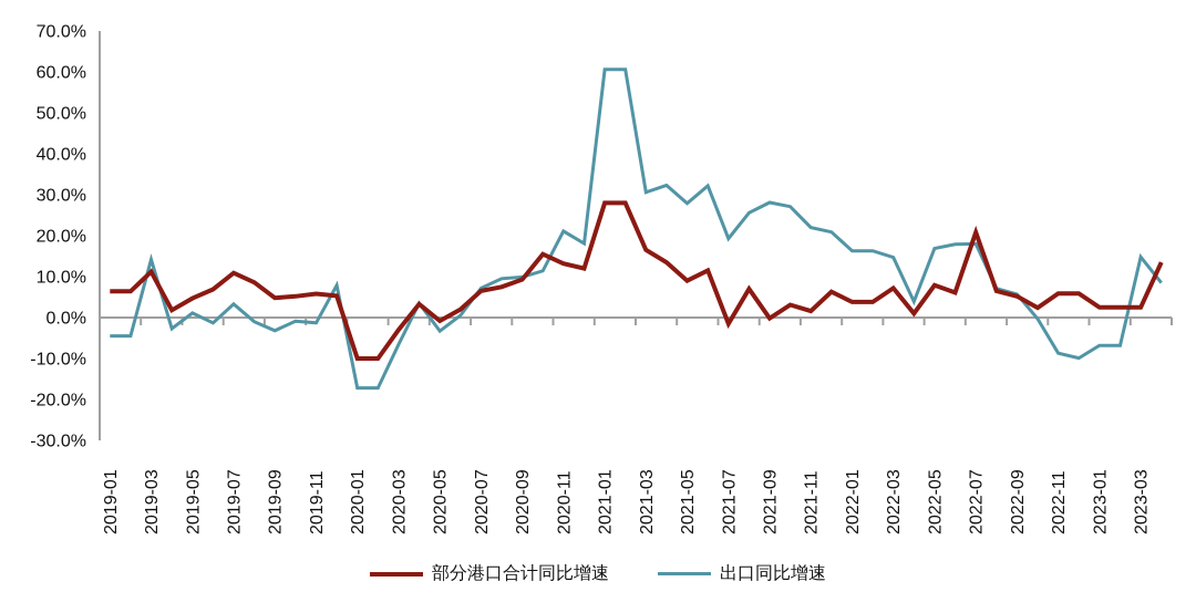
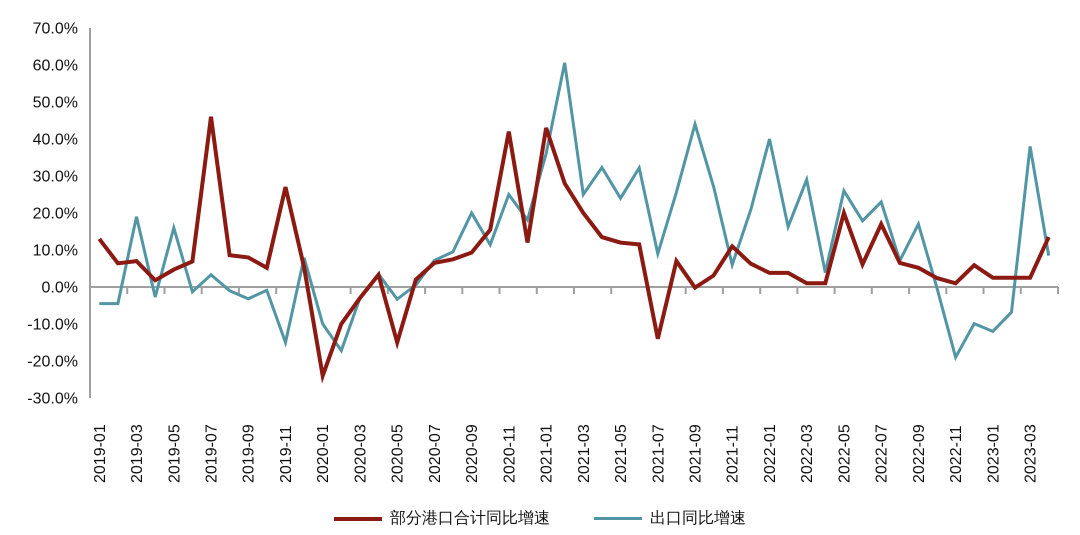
部分港口合计同比增速/2019-01: 6% -> 13%
部分港口合计同比增速/2019-03: 11% -> 7%
出口同比增速/2019-03: 14% -> 19%
出口同比增速/2019-05: 1% -> 16%
部分港口合计同比增速/2019-07: 11% -> 46%
部分港口合计同比增速/2019-09: 5% -> 8%
部分港口合计同比增速/2019-11: 6% -> 27%
出口同比增速/2019-11: -1% -> -15%
部分港口合计同比增速/2020-01: -10% -> -24%
出口同比增速/2020-01: -17% -> -10%
出口同比增速/2020-03: -7% -> -3%
部分港口合计同比增速/2020-05: -1% -> -15%
出口同比增速/2020-09: 10% -> 20%
部分港口合计同比增速/2020-11: 13% -> 42%
出口同比增速/2020-11: 21% -> 25%
部分港口合计同比增速/2021-01: 28% -> 43%
出口同比增速/2021-01: 61% -> 36%
部分港口合计同比增速/2021-03: 16% -> 20%
出口同比增速/2021-03: 31% -> 25%
部分港口合计同比增速/2021-05: 9% -> 12%
出口同比增速/2021-05: 28% -> 24%
部分港口合计同比增速/2021-07: -2% -> -14%
出口同比增速/2021-07: 19% -> 9%
出口同比增速/2021-09: 28% -> 44%
部分港口合计同比增速/2021-11: 2% -> 11%
出口同比增速/2021-11: 22% -> 6%
出口同比增速/2022-01: 16% -> 40%
部分港口合计同比增速/2022-03: 7% -> 1%
出口同比增速/2022-03: 15% -> 29%
部分港口合计同比增速/2022-05: 8% -> 20%
出口同比增速/2022-05: 17% -> 26%
部分港口合计同比增速/2022-07: 21% -> 17%
出口同比增速/2022-07: 18% -> 23%
出口同比增速/2022-09: 6% -> 17%
部分港口合计同比增速/2022-11: 6% -> 1%
出口同比增速/2022-11: -9% -> -19%
出口同比增速/2023-01: -7% -> -12%
出口同比增速/2023-03: 15% -> 38%
